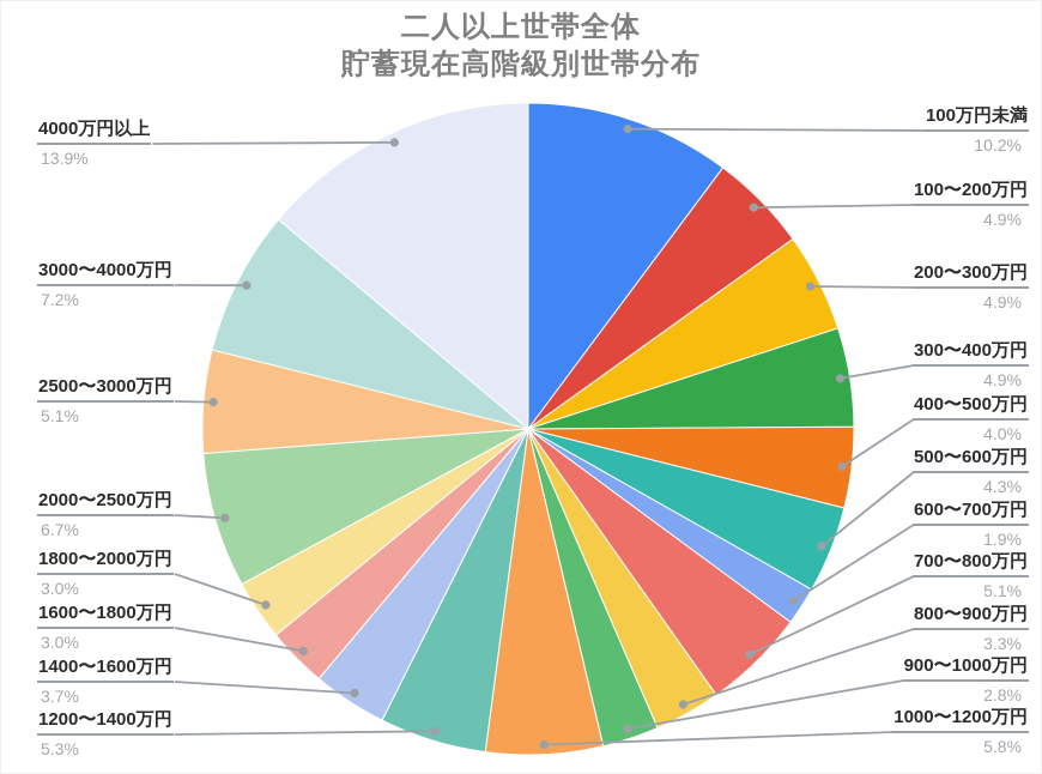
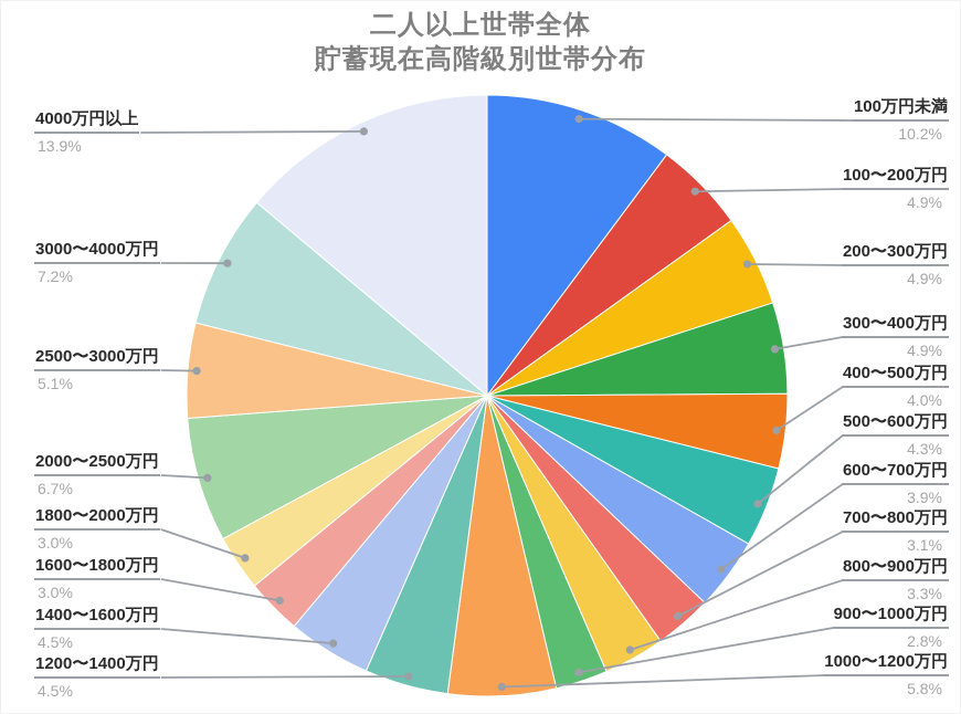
600〜700万円: 1.9% -> 3.9%
700〜800万円: 5.1% -> 3.1%
1200〜1400万円: 5.3% -> 4.5%
1400〜1600万円: 3.7% -> 4.5%
